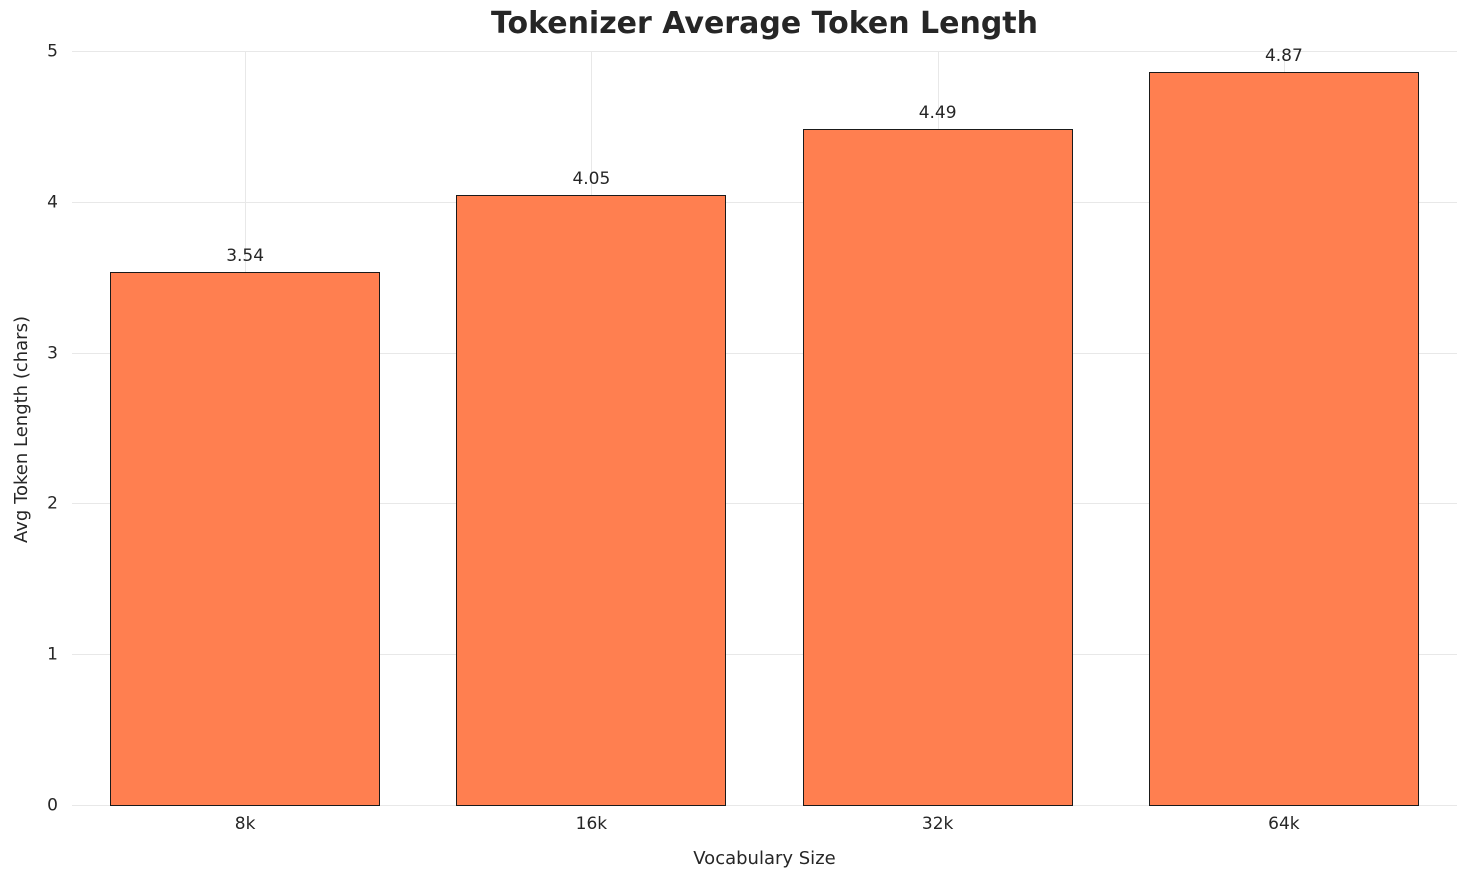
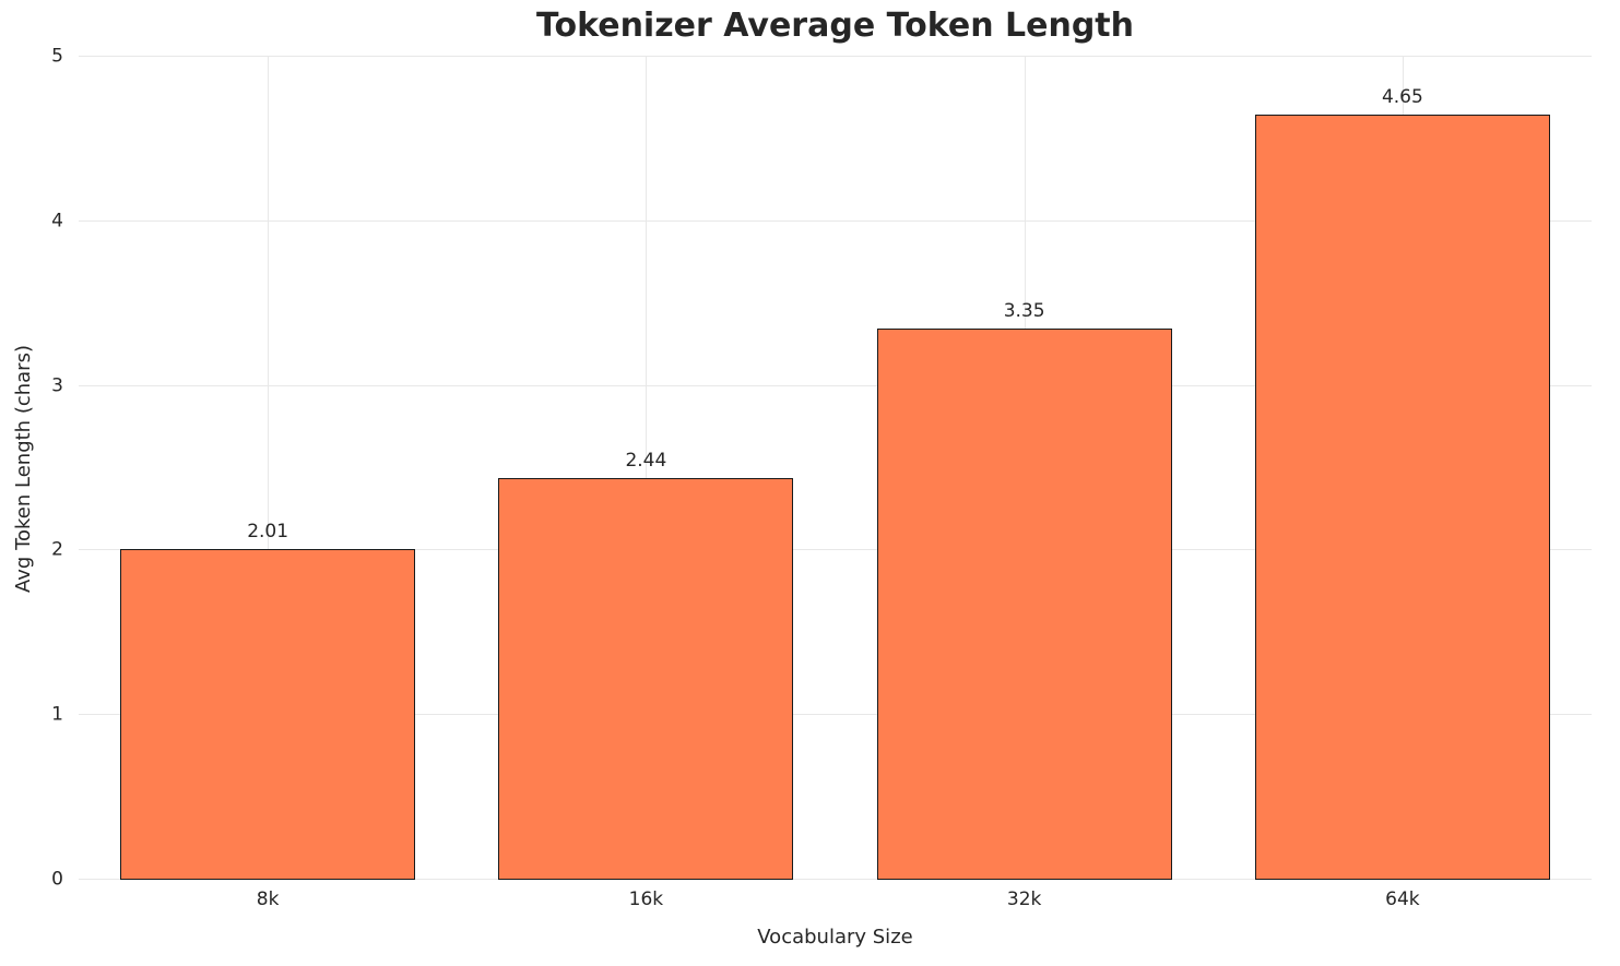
8k: 3.54 -> 2.01
16k: 4.05 -> 2.44
32k: 4.49 -> 3.35
64k: 4.87 -> 4.65
